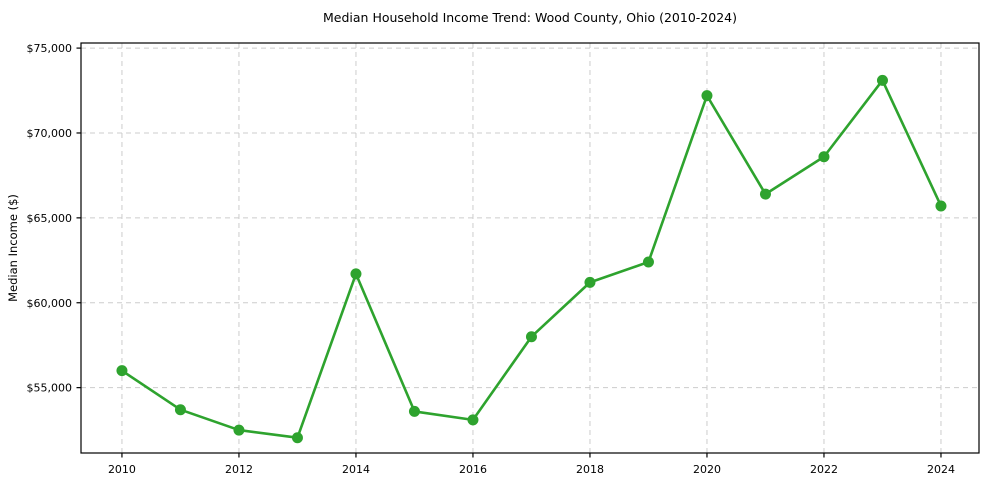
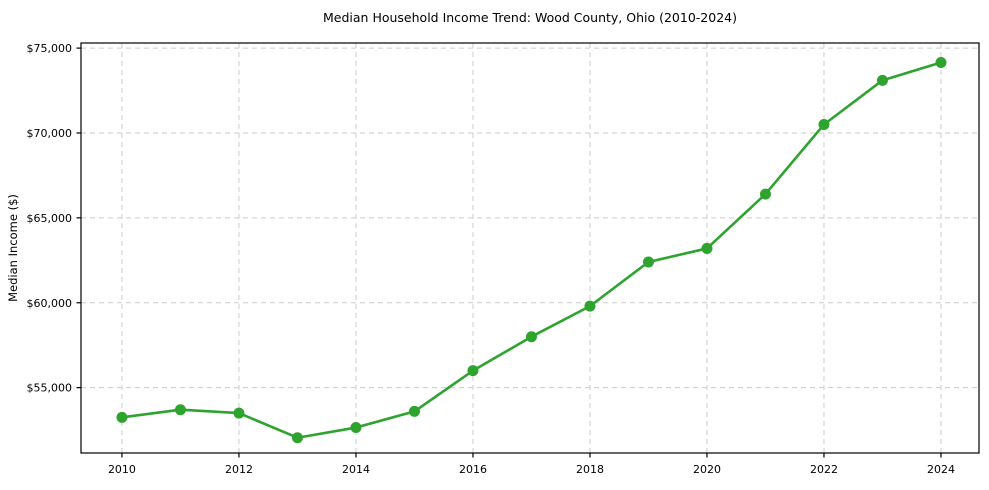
2010: $56000 -> $53200
2012: $52500 -> $53500
2014: $61700 -> $52600
2016: $53100 -> $56000
2018: $61200 -> $59800
2020: $72200 -> $63200
2022: $68600 -> $70500
2024: $65700 -> $74200
